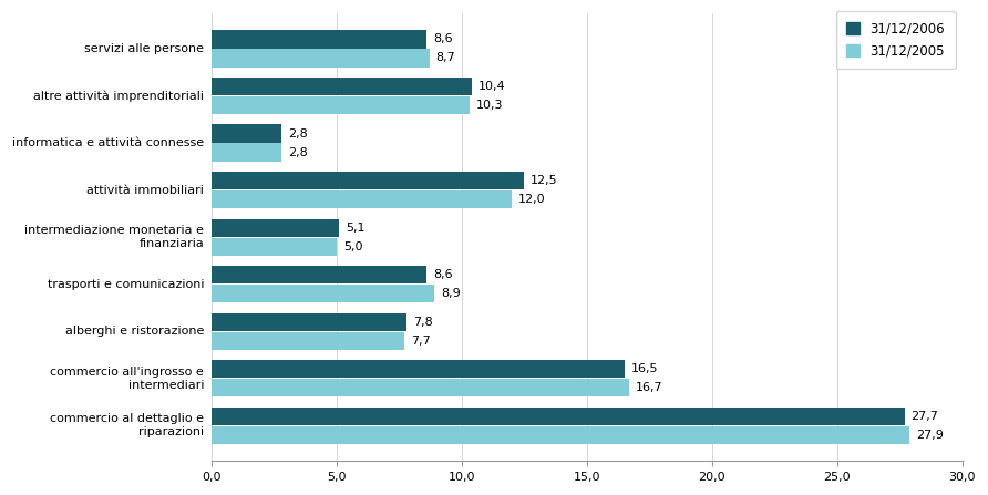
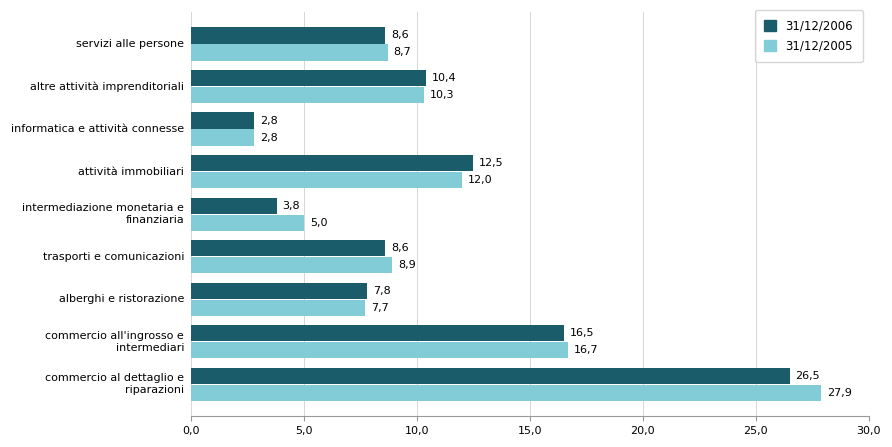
31/12/2006/intermediazione monetaria e finanziaria: 5,1 -> 3,8
31/12/2006/commercio al dettaglio e riparazioni: 27,7 -> 26,5
